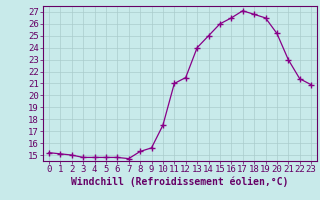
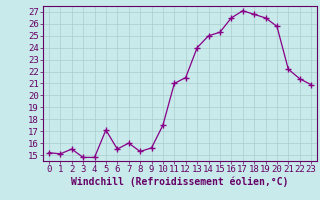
2: 15.0 -> 15.5
5: 14.8 -> 17.1
6: 14.8 -> 15.5
7: 14.7 -> 16.0
15: 26.0 -> 25.3
20: 25.2 -> 25.8
21: 23.0 -> 22.2
